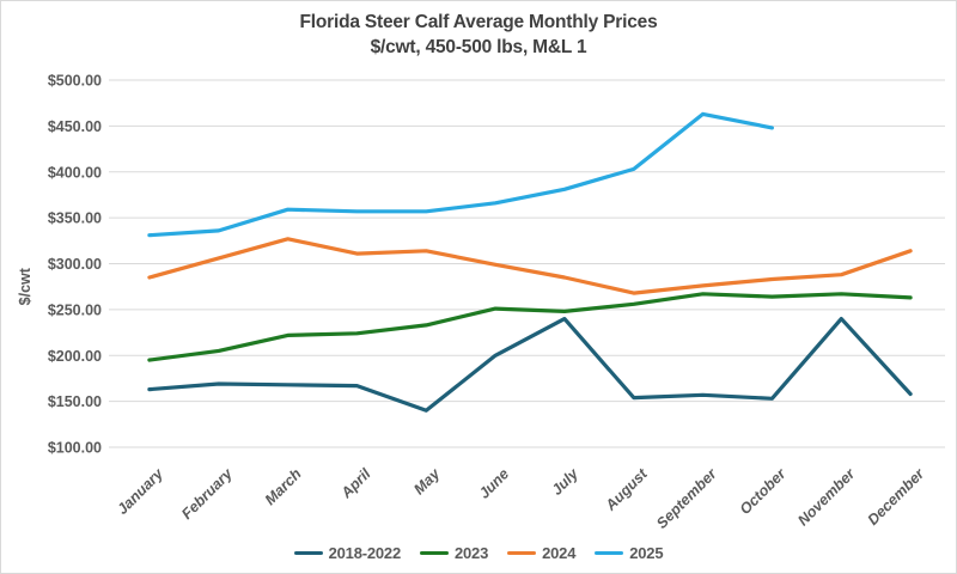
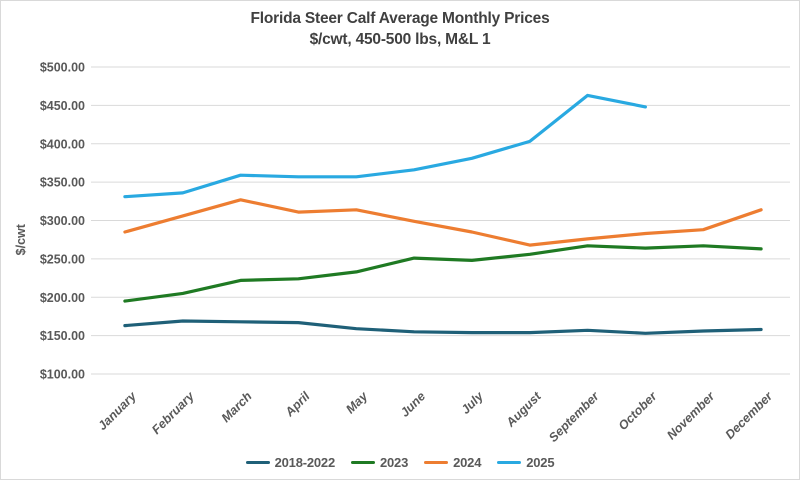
2018-2022/May: $140 -> $160
2018-2022/June: $200 -> $160
2018-2022/July: $240 -> $150
2018-2022/November: $240 -> $160
